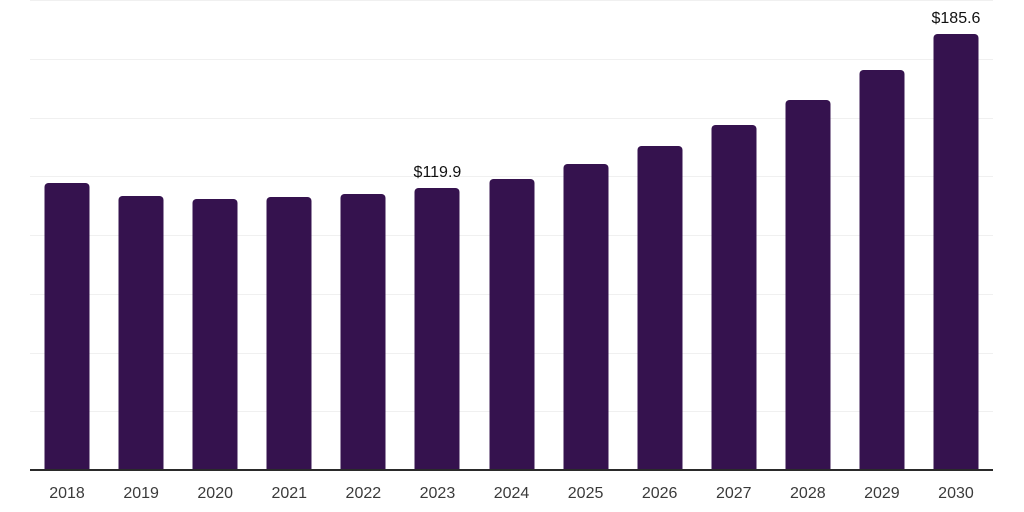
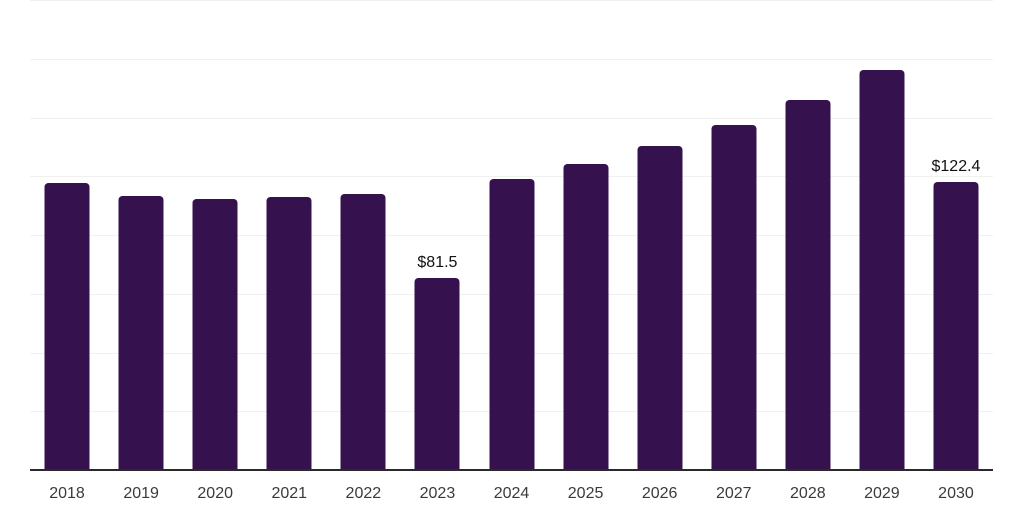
2023: $119.9 -> $81.5
2030: $185.6 -> $122.4
